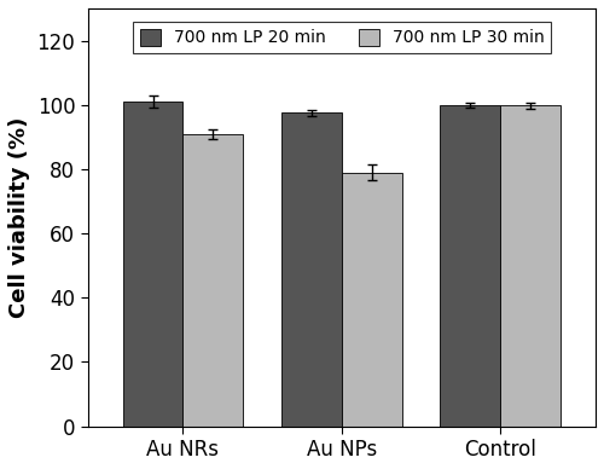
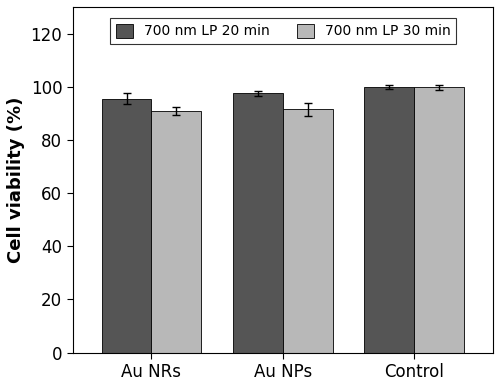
700 nm LP 20 min/Au NRs: 101.0 -> 95.5
700 nm LP 30 min/Au NPs: 79.0 -> 91.5
